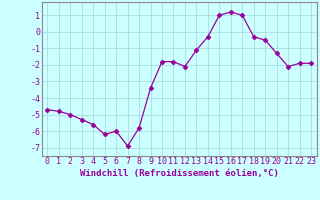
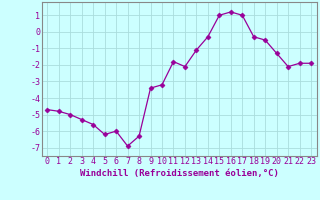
8: -5.8 -> -6.3
10: -1.8 -> -3.2
